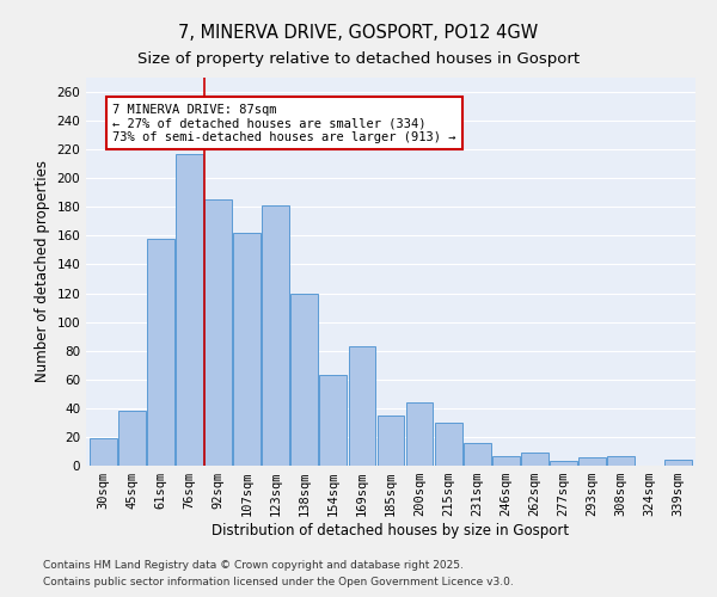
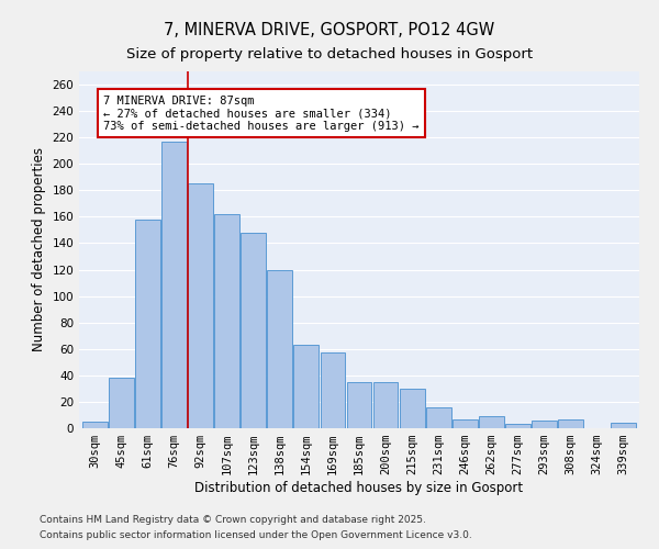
30sqm: 19 -> 5
123sqm: 181 -> 148
169sqm: 83 -> 57
200sqm: 44 -> 35
